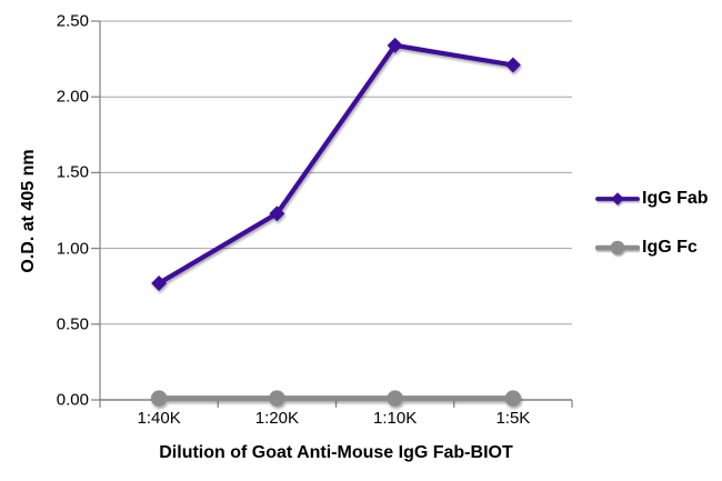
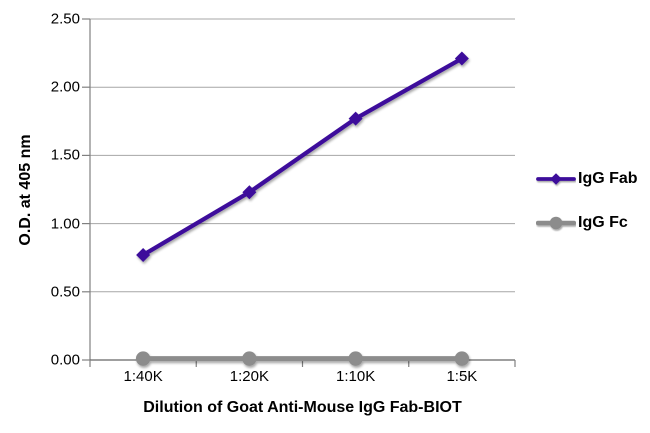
IgG Fab/1:10K: 2.34 -> 1.77
